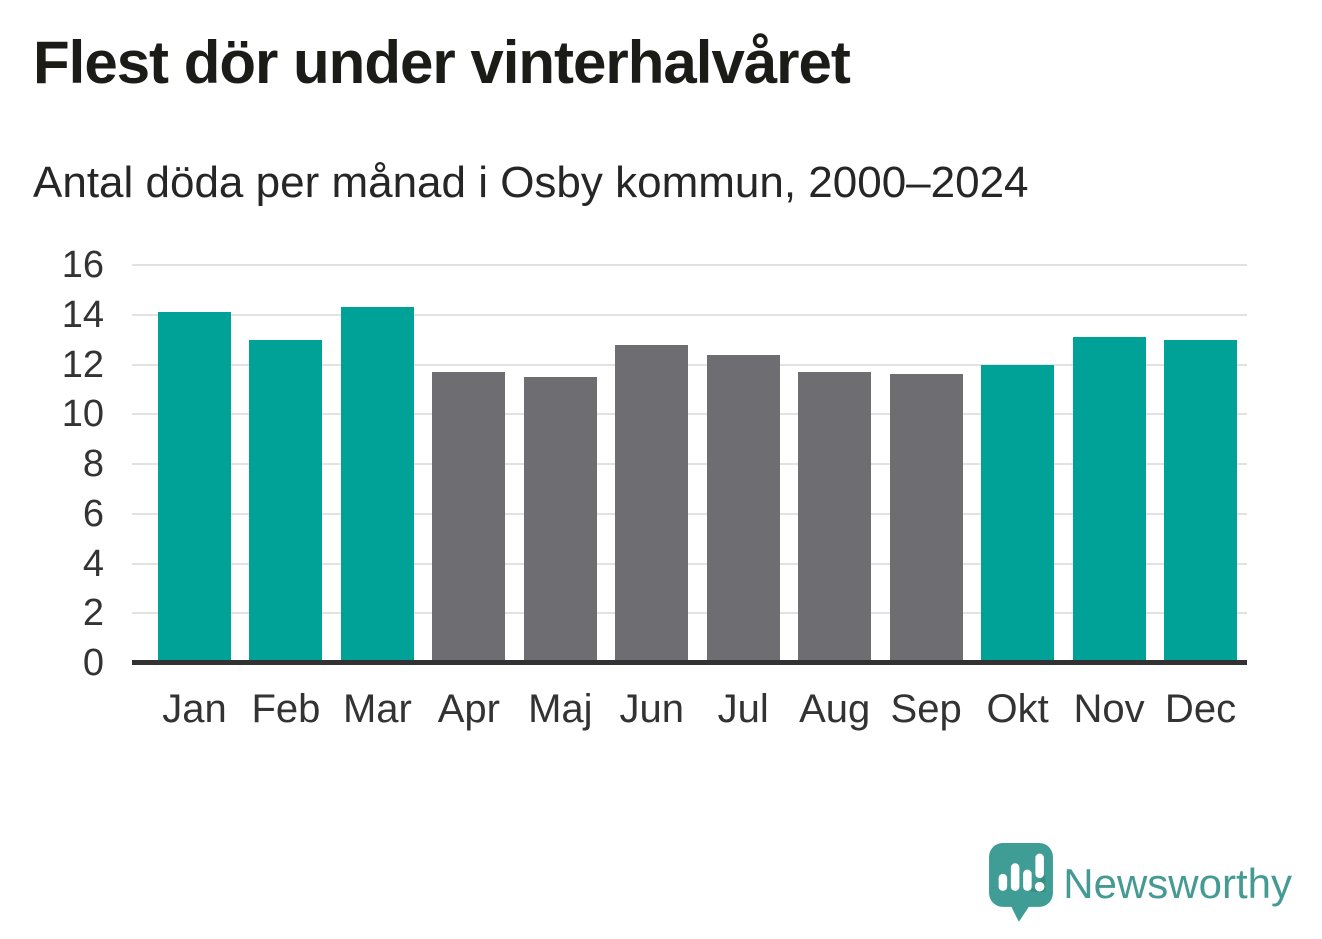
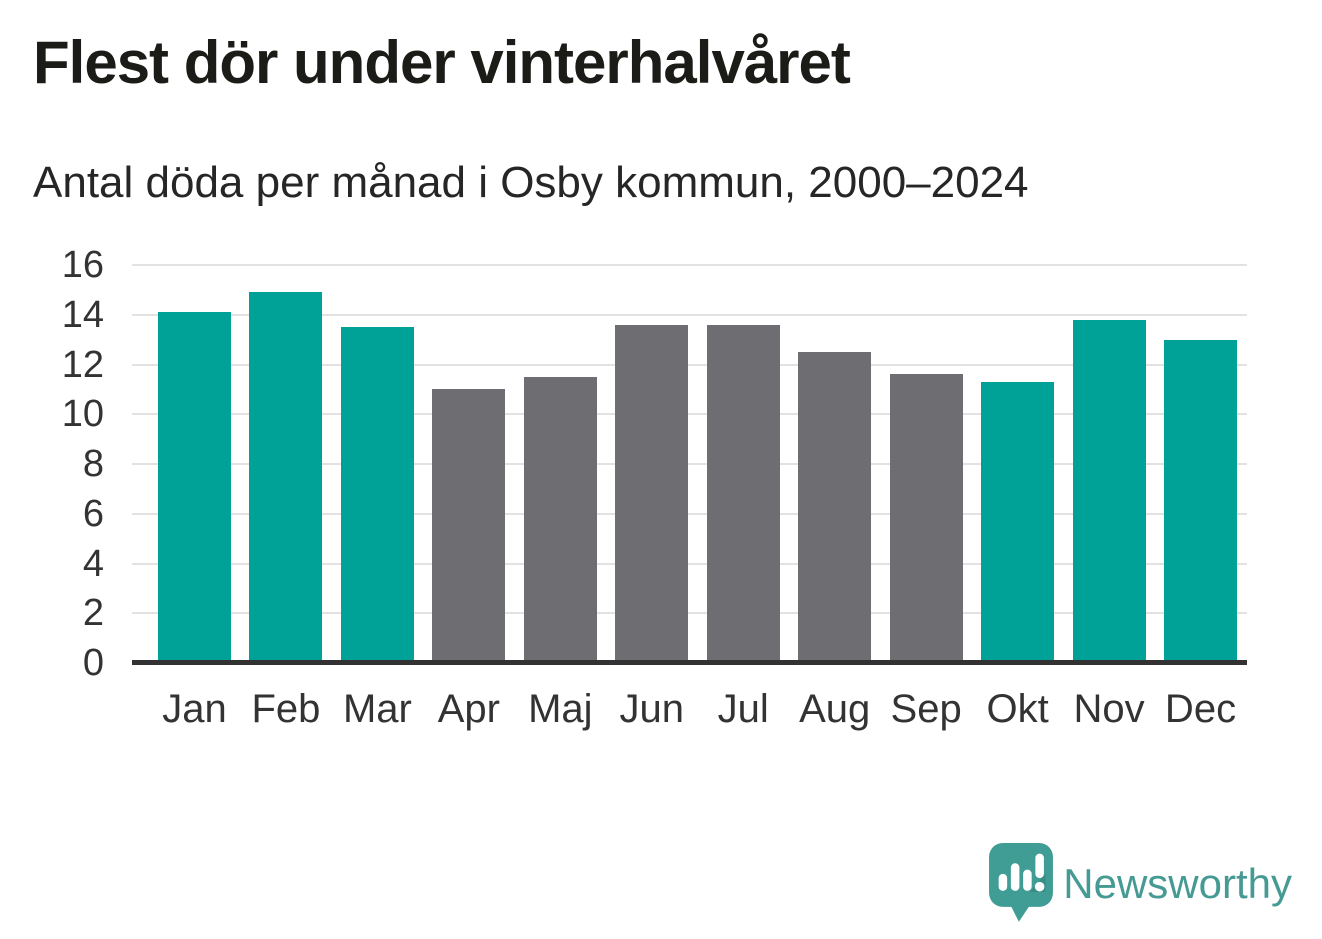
Feb: 13.0 -> 14.9
Mar: 14.3 -> 13.5
Apr: 11.7 -> 11.0
Jun: 12.8 -> 13.6
Jul: 12.4 -> 13.6
Aug: 11.7 -> 12.5
Okt: 12.0 -> 11.3
Nov: 13.1 -> 13.8
